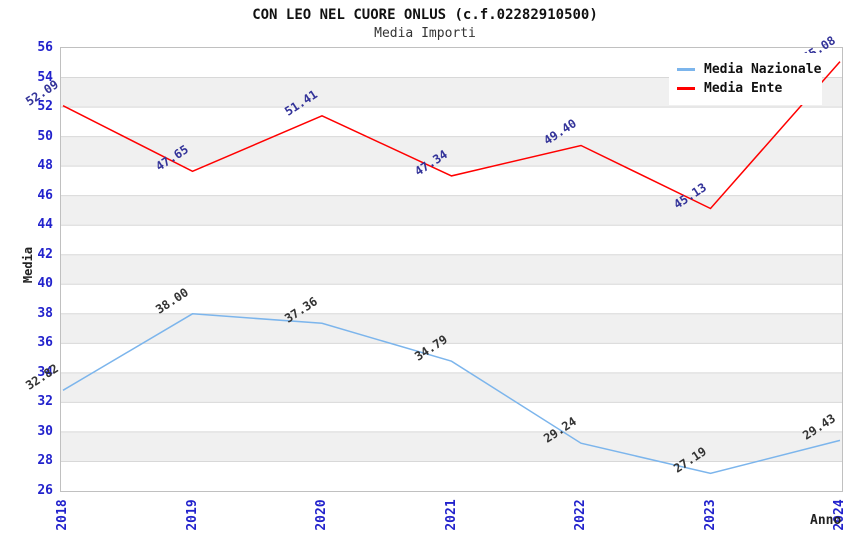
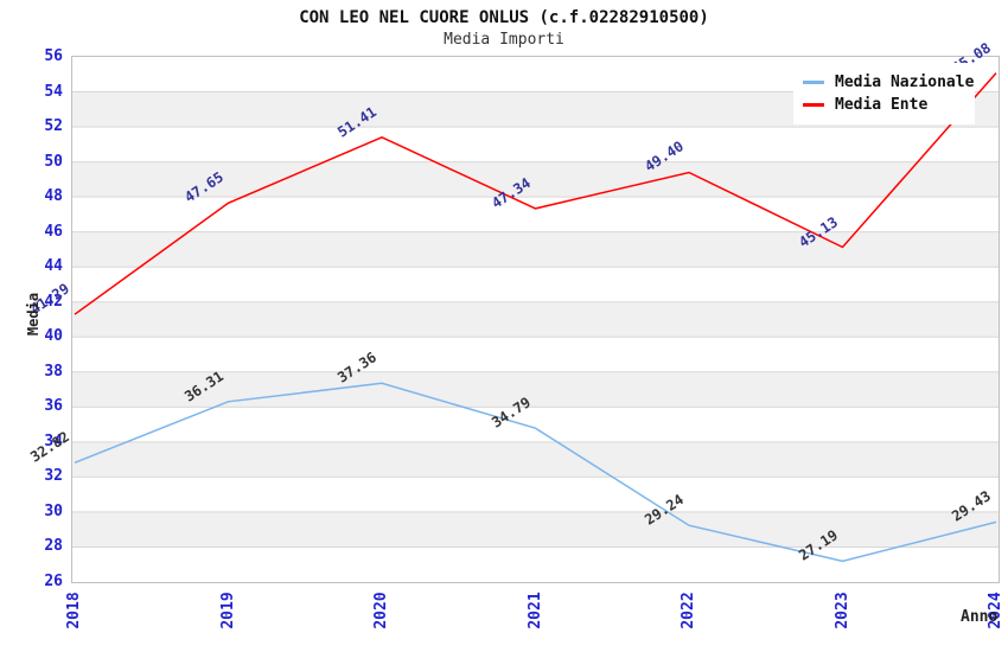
Media Ente/2018: 52.09 -> 41.29
Media Nazionale/2019: 38.00 -> 36.31
